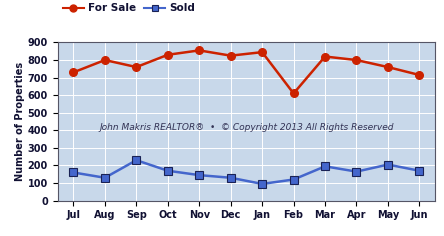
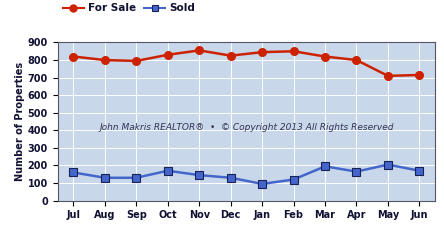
For Sale/Jul: 730 -> 820
For Sale/Sep: 760 -> 800
Sold/Sep: 230 -> 130
For Sale/Feb: 610 -> 850
For Sale/May: 760 -> 710
